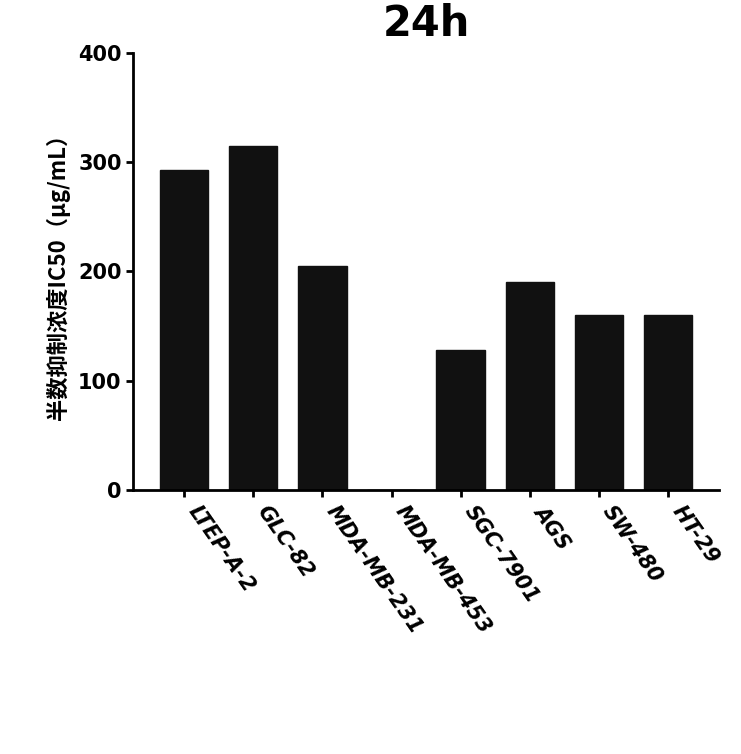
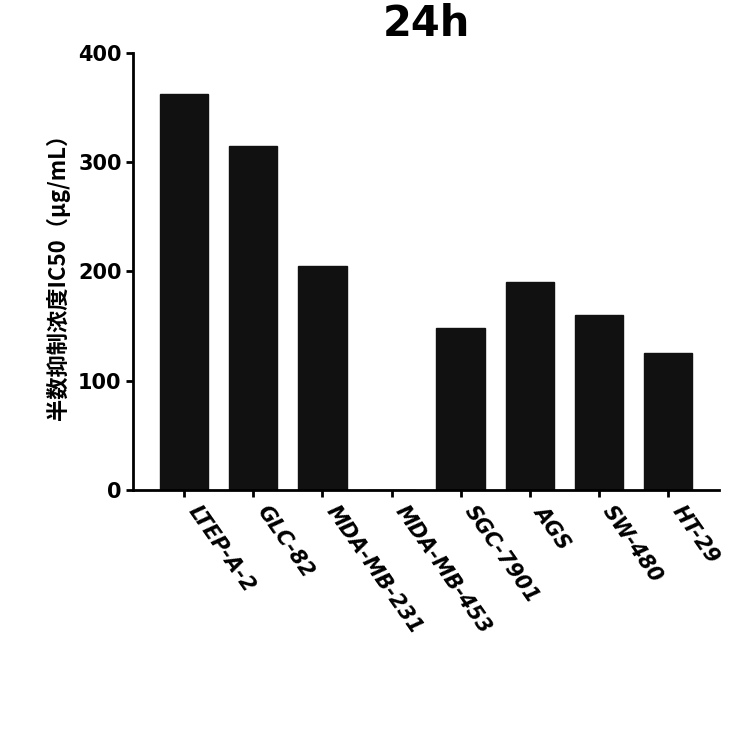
LTEP-A-2: 293 -> 362
SGC-7901: 128 -> 148
HT-29: 160 -> 125
